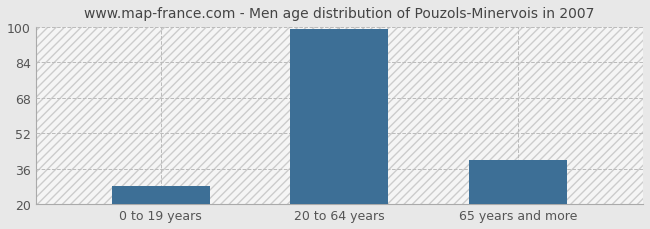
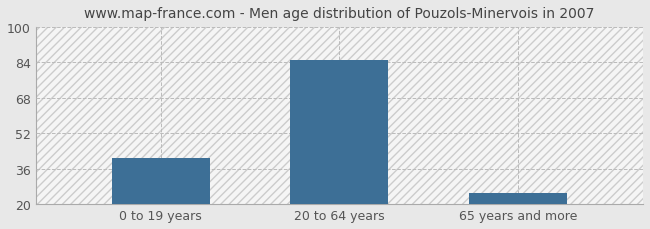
0 to 19 years: 28 -> 41
20 to 64 years: 99 -> 85
65 years and more: 40 -> 25
